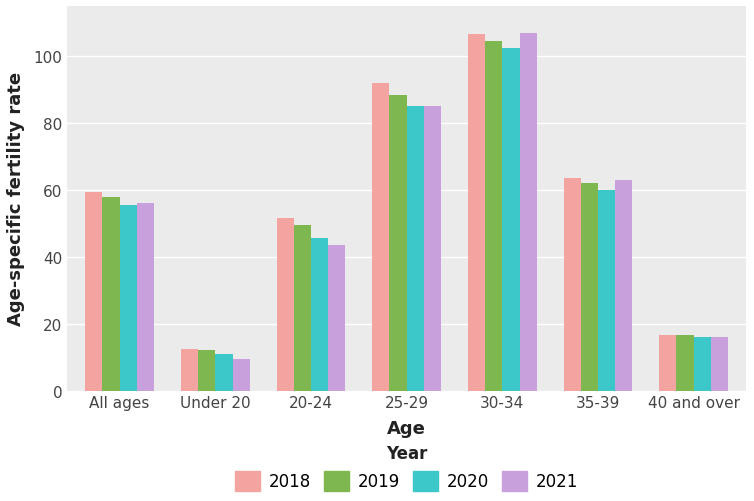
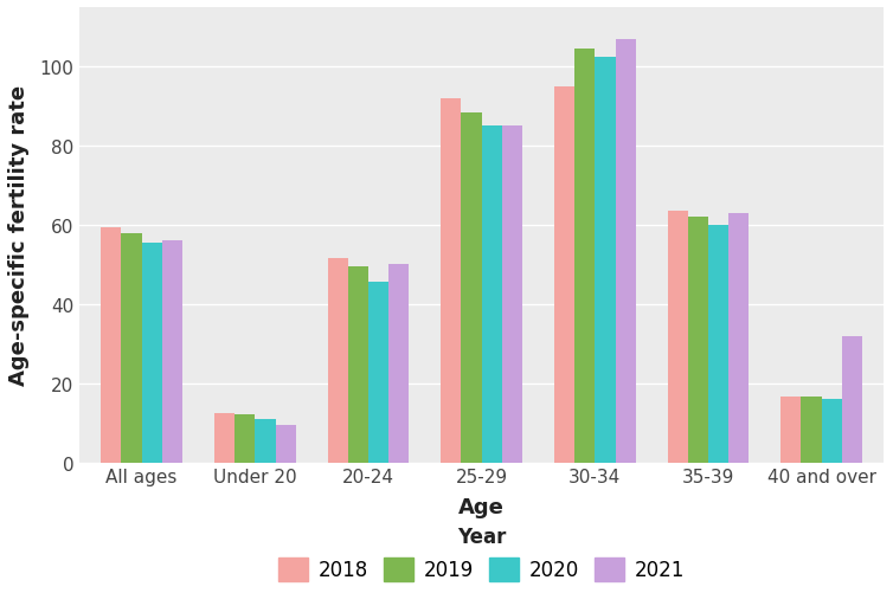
2021/20-24: 43.5 -> 50.0
2018/30-34: 106.5 -> 95.0
2021/40 and over: 16.0 -> 32.0
